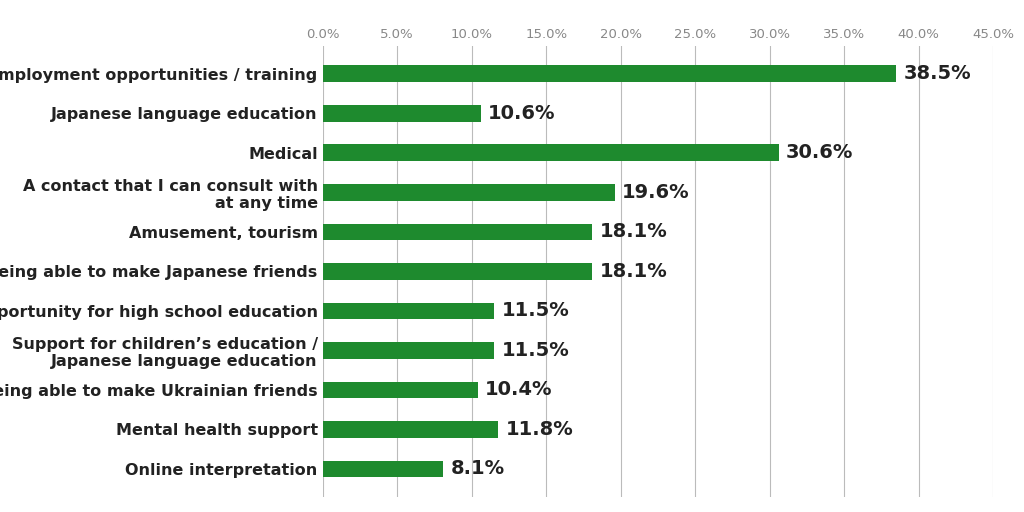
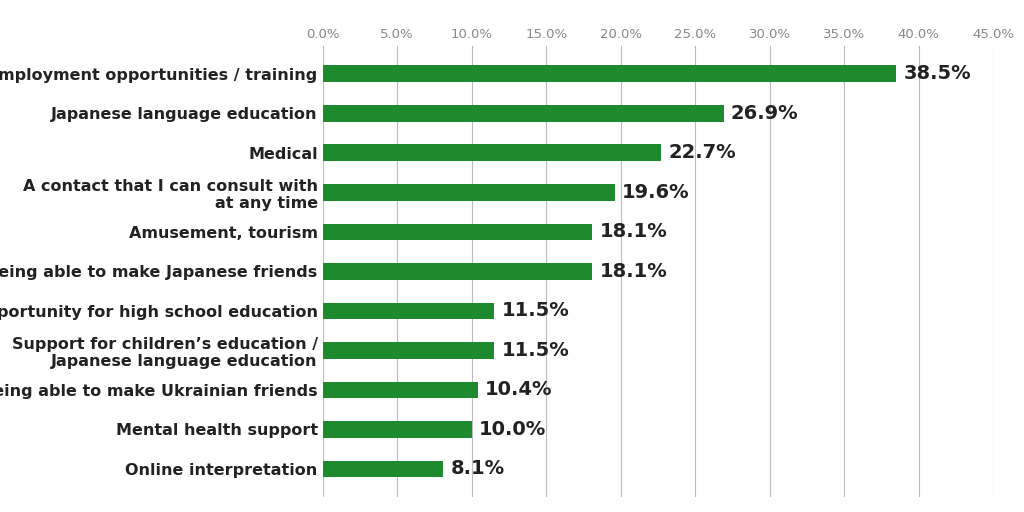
Japanese language education: 10.6% -> 26.9%
Medical: 30.6% -> 22.7%
Mental health support: 11.8% -> 10.0%
